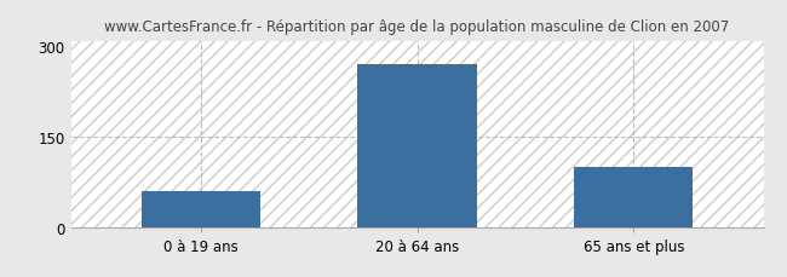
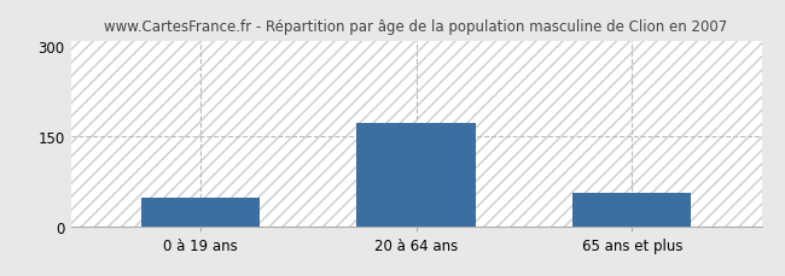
0 à 19 ans: 60 -> 47
20 à 64 ans: 270 -> 173
65 ans et plus: 100 -> 55
